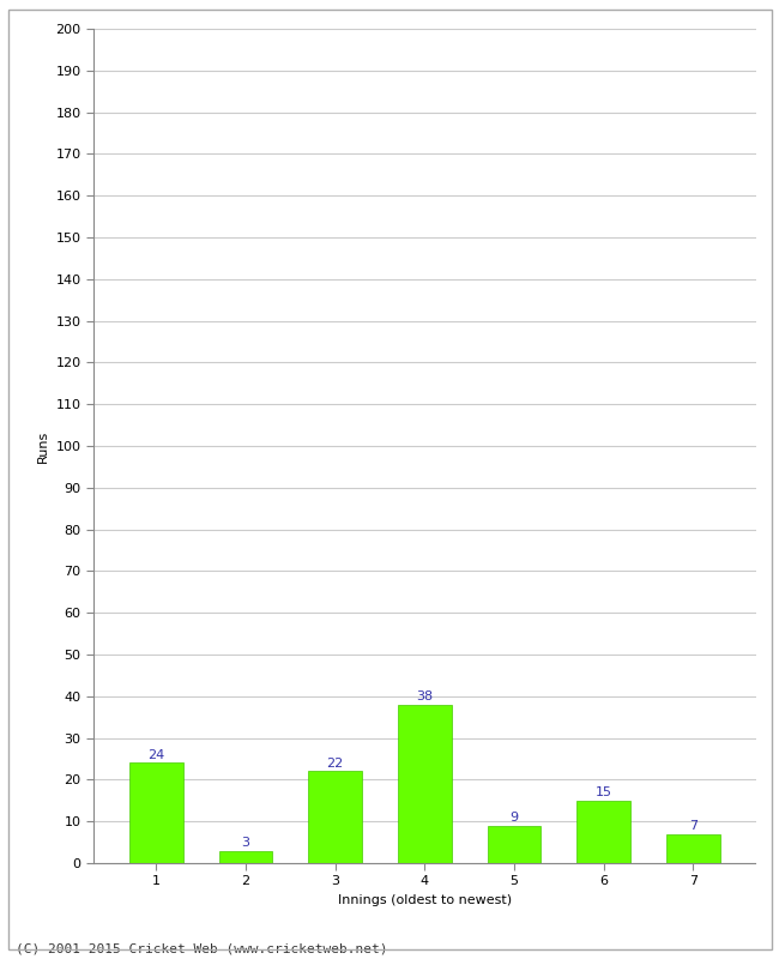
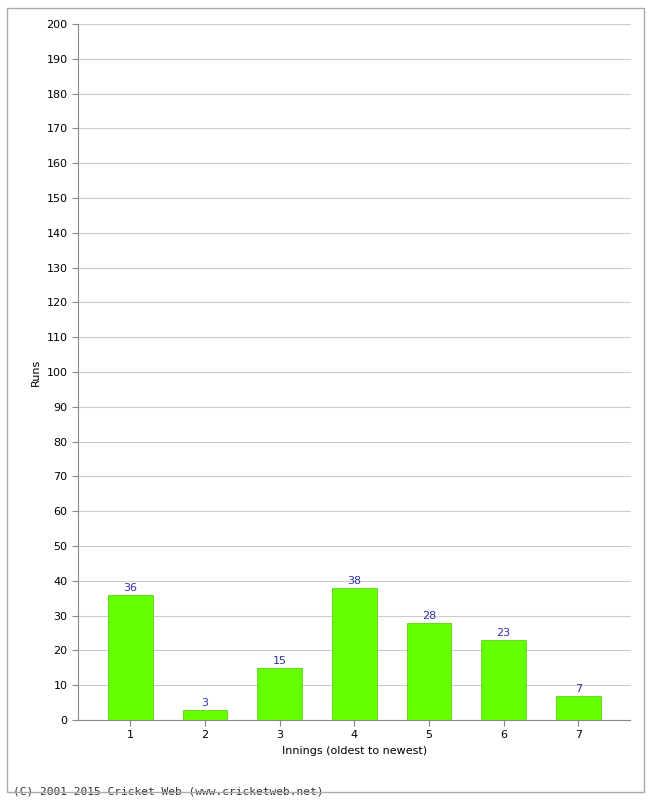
1: 24 -> 36
3: 22 -> 15
5: 9 -> 28
6: 15 -> 23
